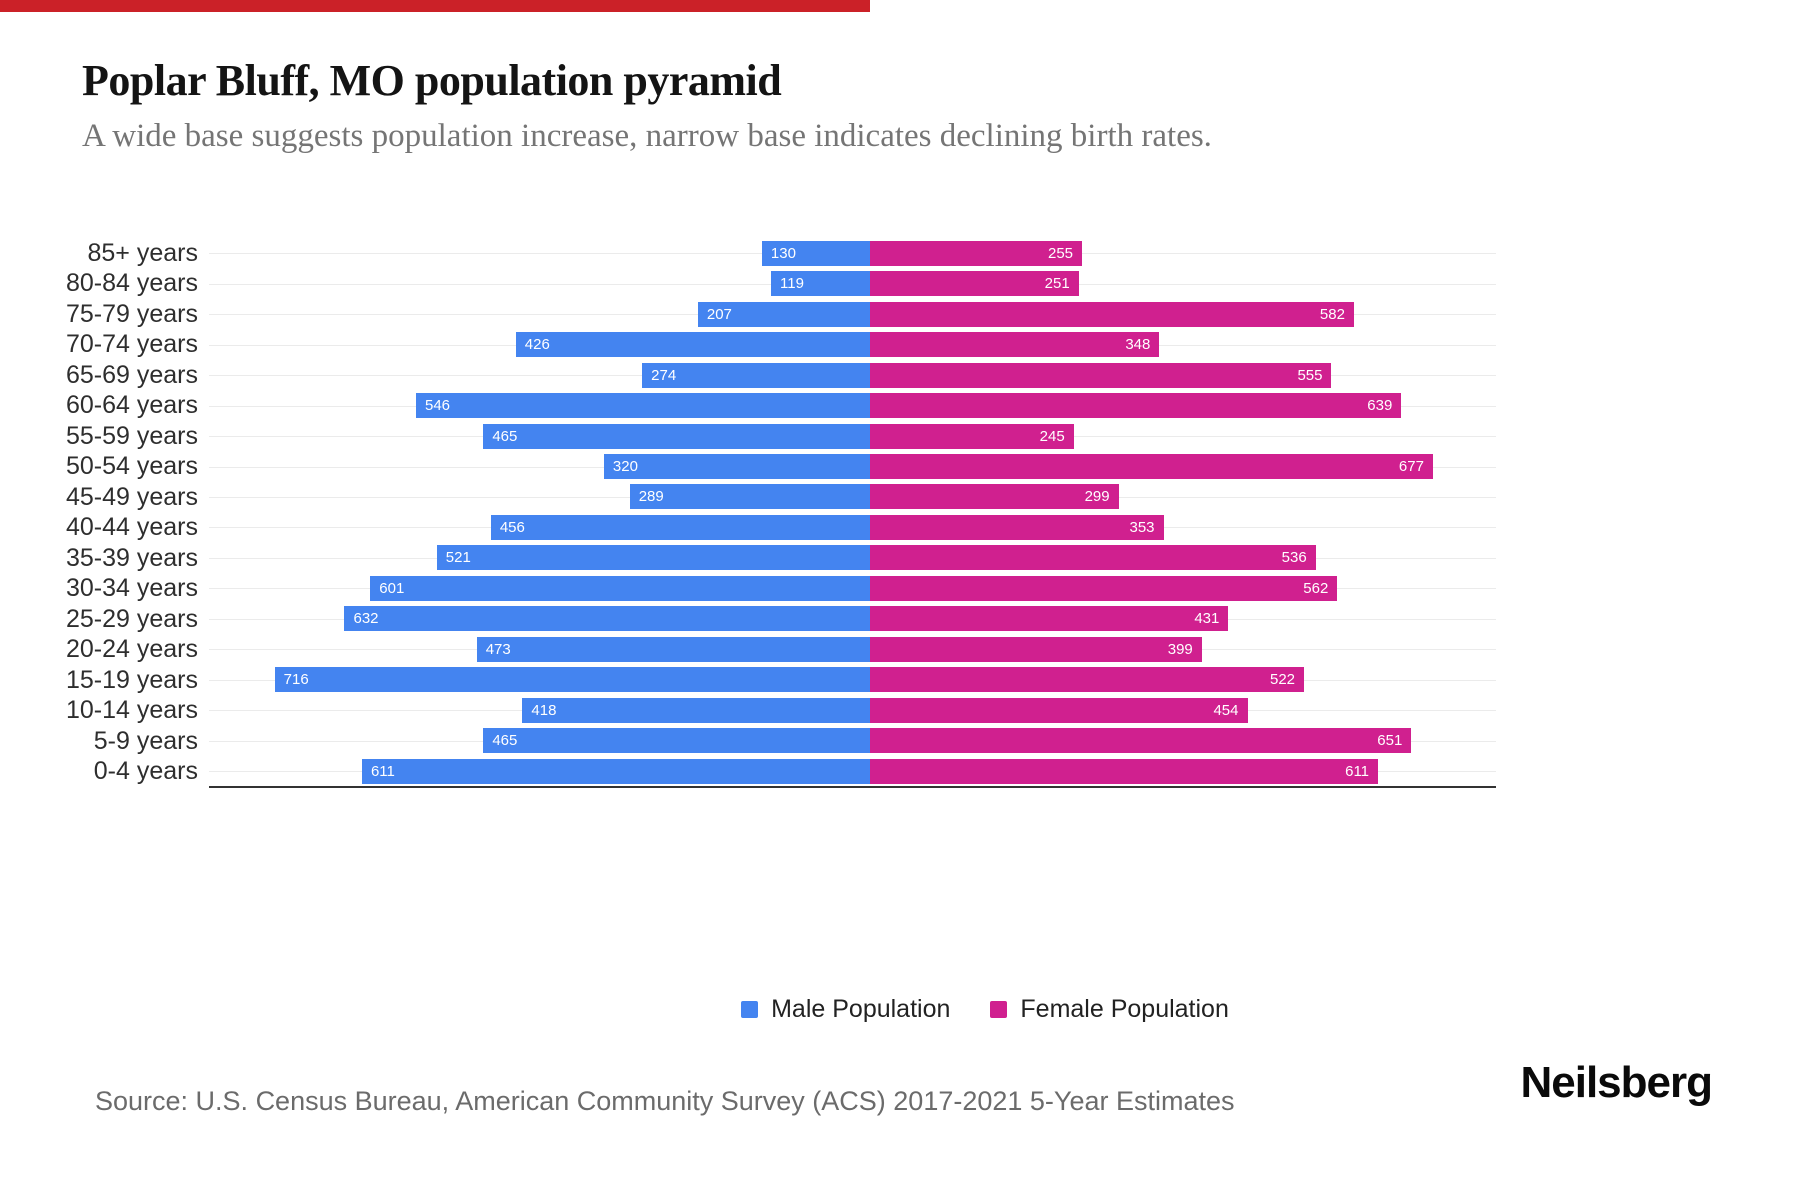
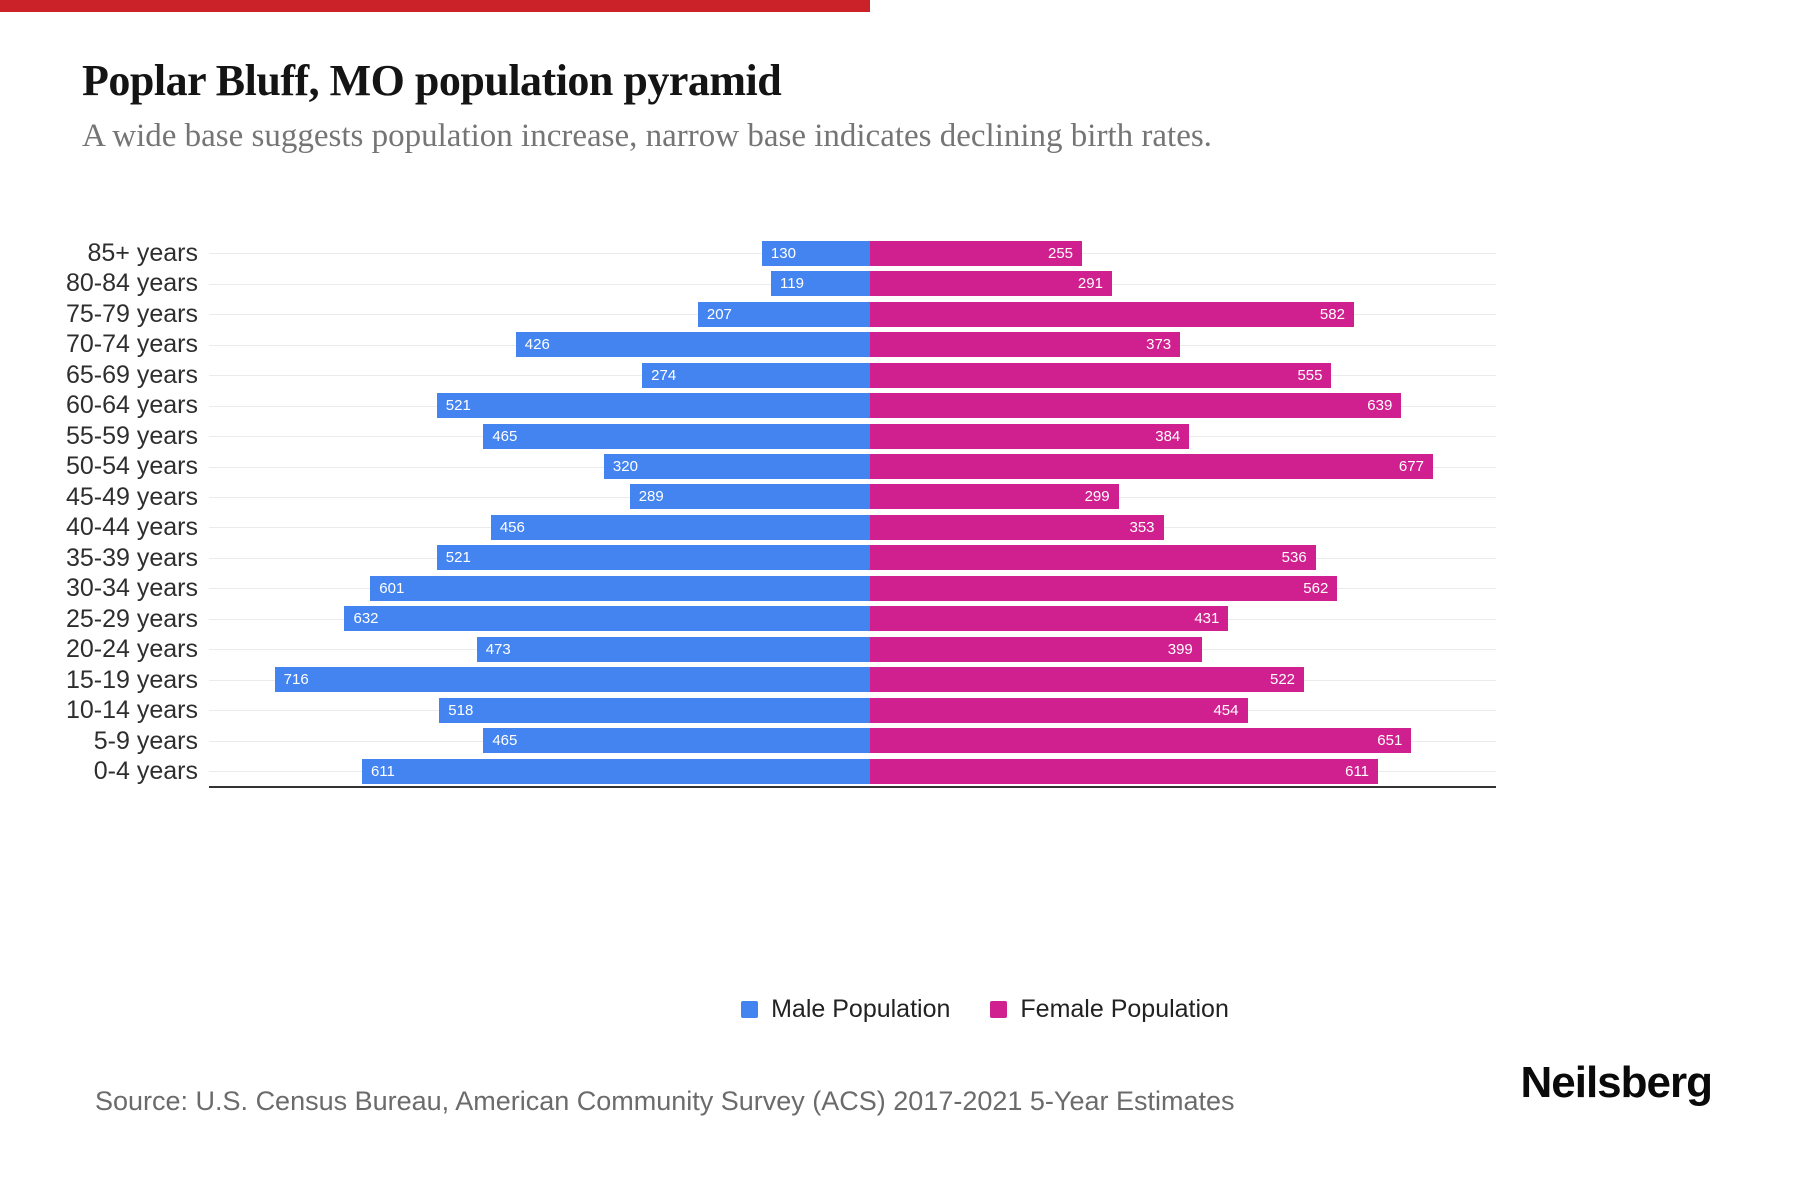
Female Population/80-84 years: 251 -> 291
Female Population/70-74 years: 348 -> 373
Male Population/60-64 years: 546 -> 521
Female Population/55-59 years: 245 -> 384
Male Population/10-14 years: 418 -> 518
